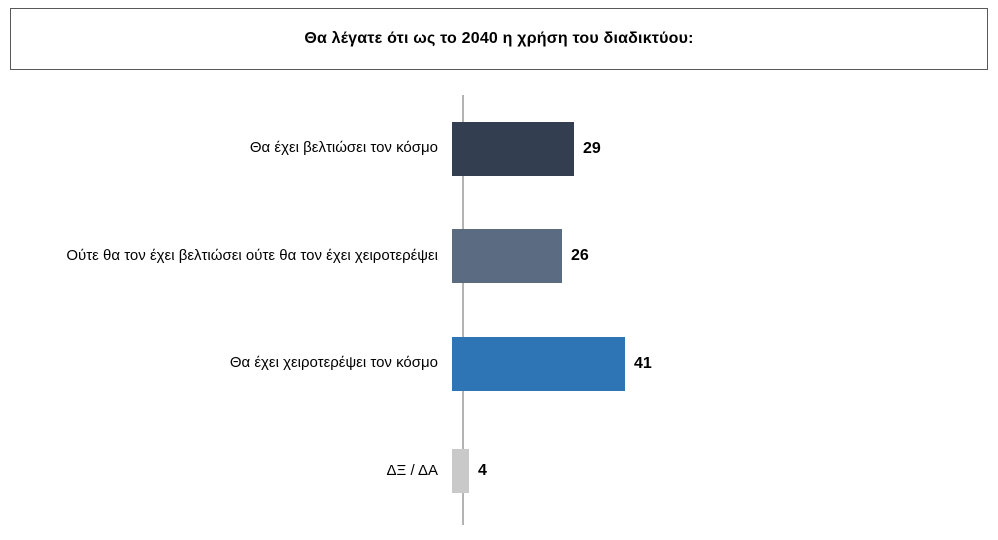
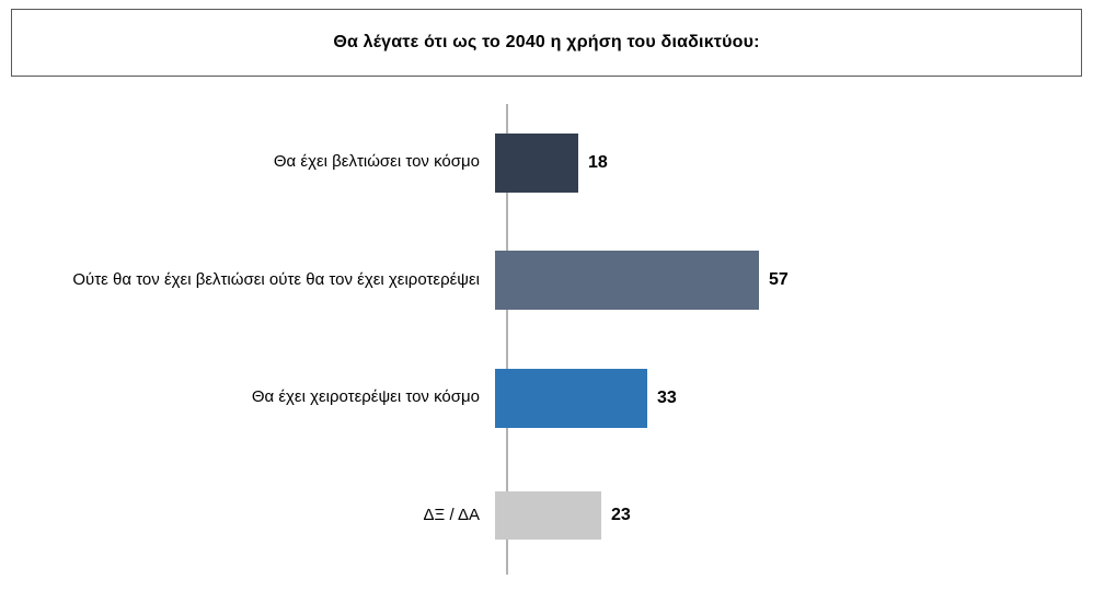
Θα έχει βελτιώσει τον κόσμο: 29 -> 18
Ούτε θα τον έχει βελτιώσει ούτε θα τον έχει χειροτερέψει: 26 -> 57
Θα έχει χειροτερέψει τον κόσμο: 41 -> 33
ΔΞ / ΔΑ: 4 -> 23
